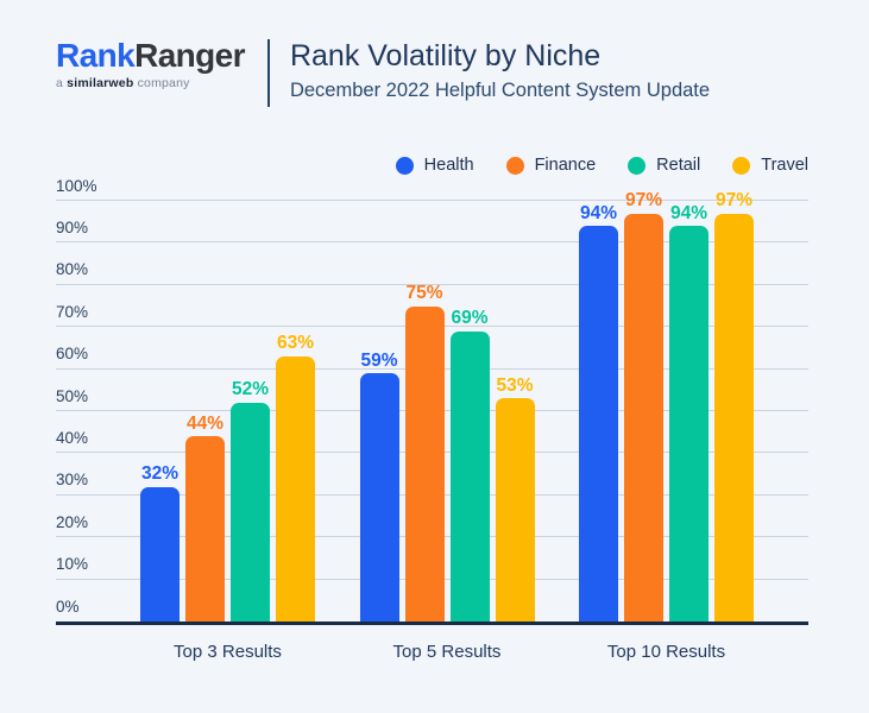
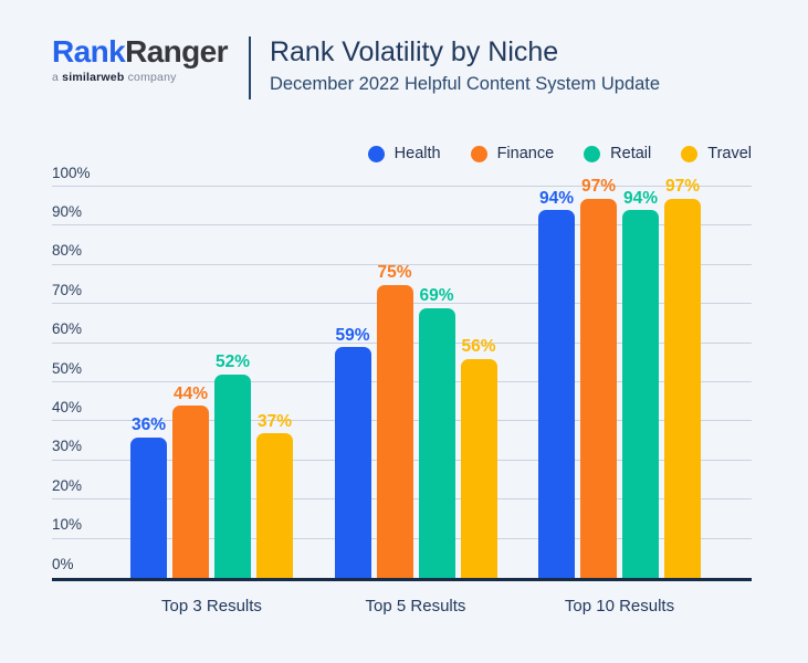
Health/Top 3 Results: 32% -> 36%
Travel/Top 3 Results: 63% -> 37%
Travel/Top 5 Results: 53% -> 56%
